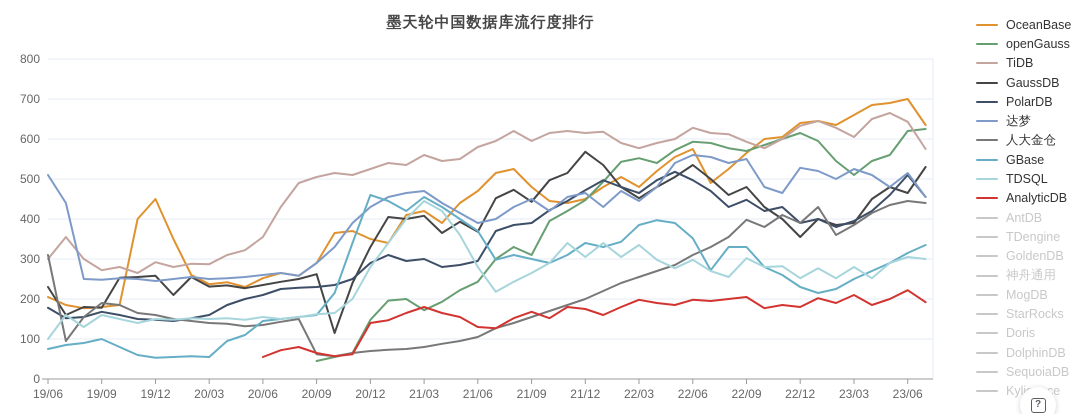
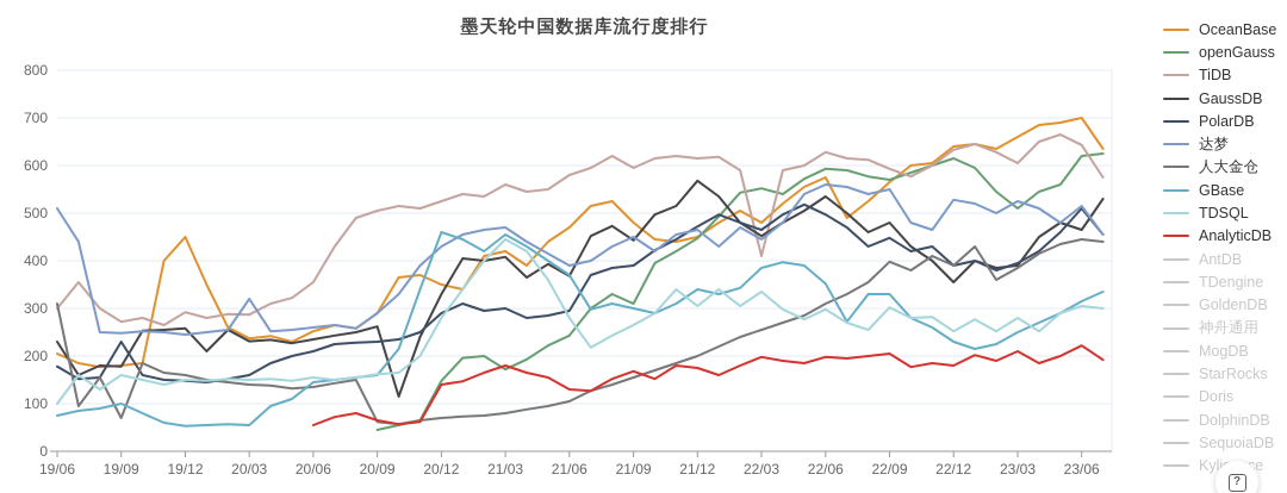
PolarDB/19/09: 170 -> 230
人大金仓/19/09: 190 -> 70
达梦/20/03: 250 -> 320
TiDB/22/03: 580 -> 410
